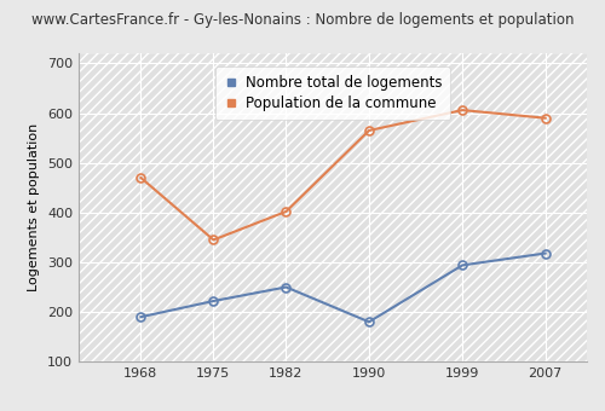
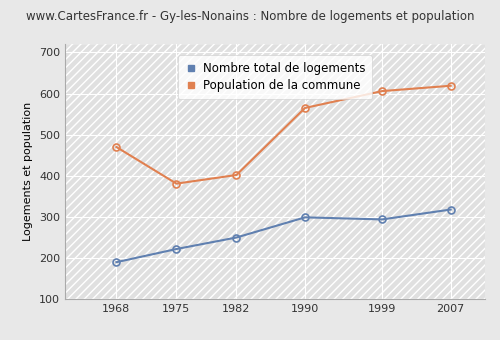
Population de la commune/1975: 345 -> 381
Nombre total de logements/1990: 180 -> 299
Population de la commune/2007: 590 -> 619
